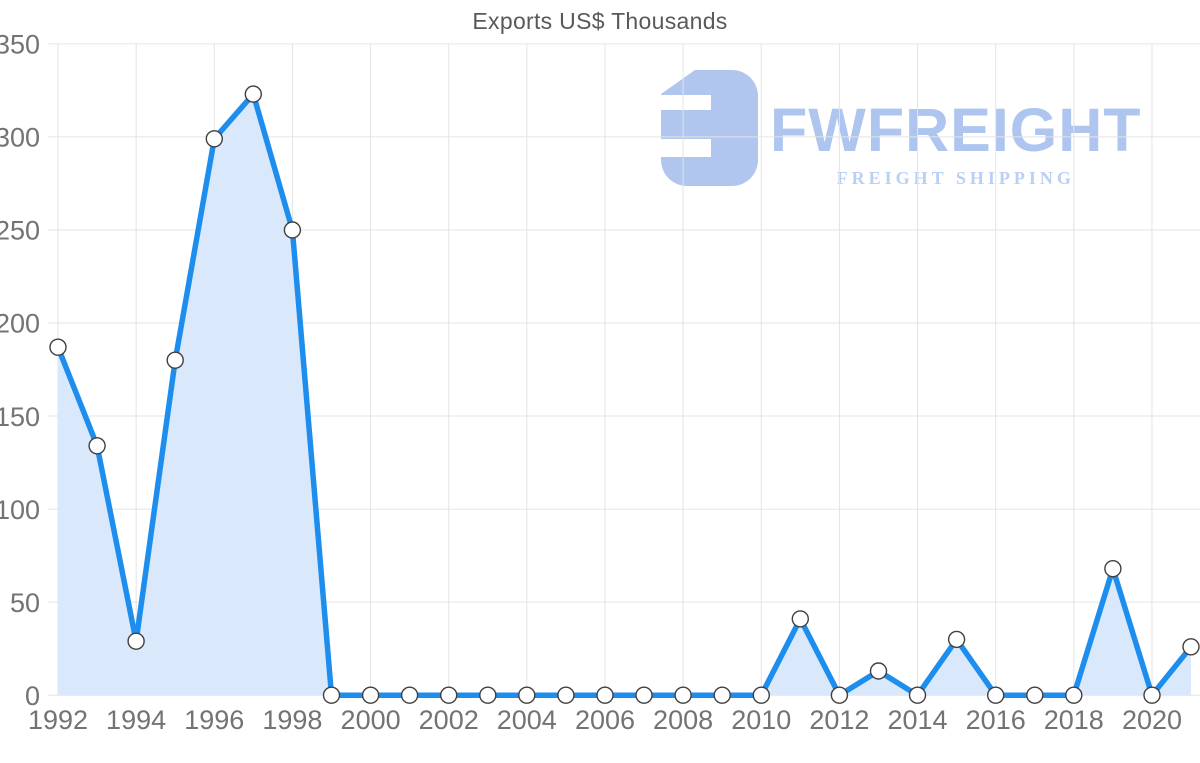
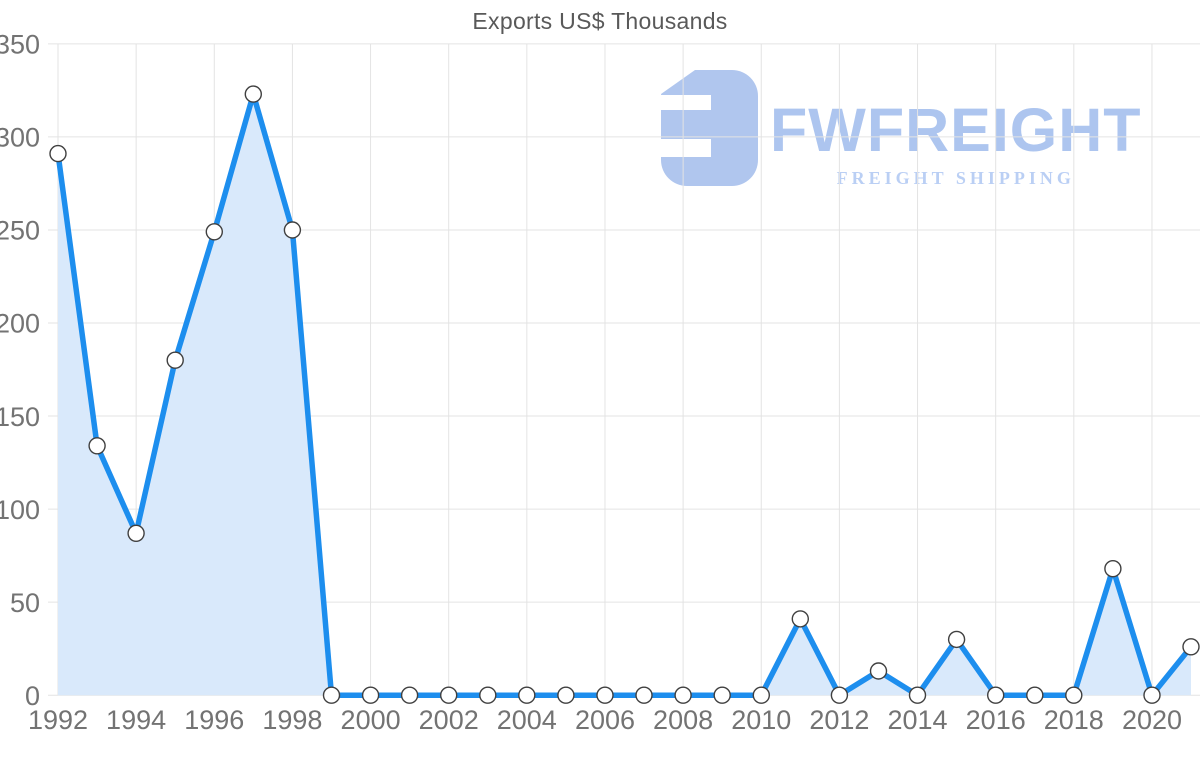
1992: 187 -> 291
1994: 29 -> 87
1996: 299 -> 249
